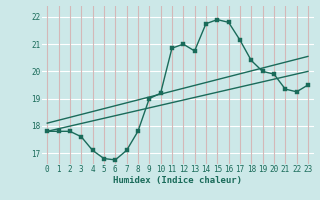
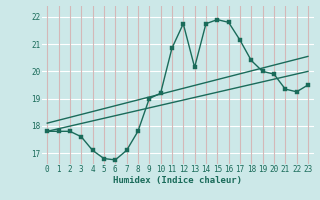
12: 21.00 -> 21.75
13: 20.75 -> 20.15
